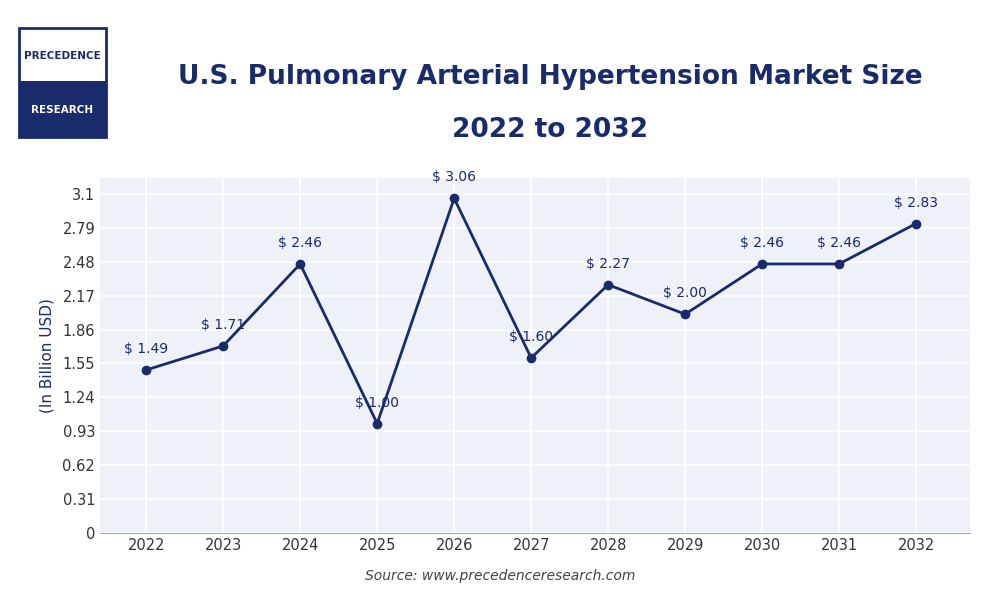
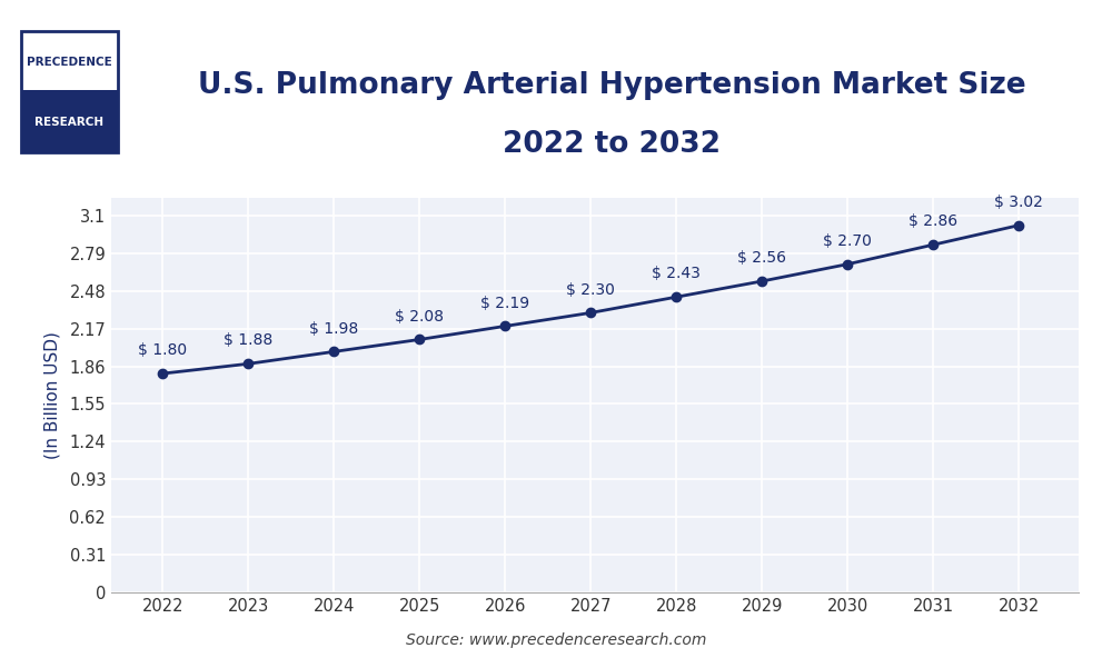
2022: 1.49 -> 1.80
2023: 1.71 -> 1.88
2024: 2.46 -> 1.98
2025: 1.00 -> 2.08
2026: 3.06 -> 2.19
2027: 1.60 -> 2.30
2028: 2.27 -> 2.43
2029: 2.00 -> 2.56
2030: 2.46 -> 2.70
2031: 2.46 -> 2.86
2032: 2.83 -> 3.02
